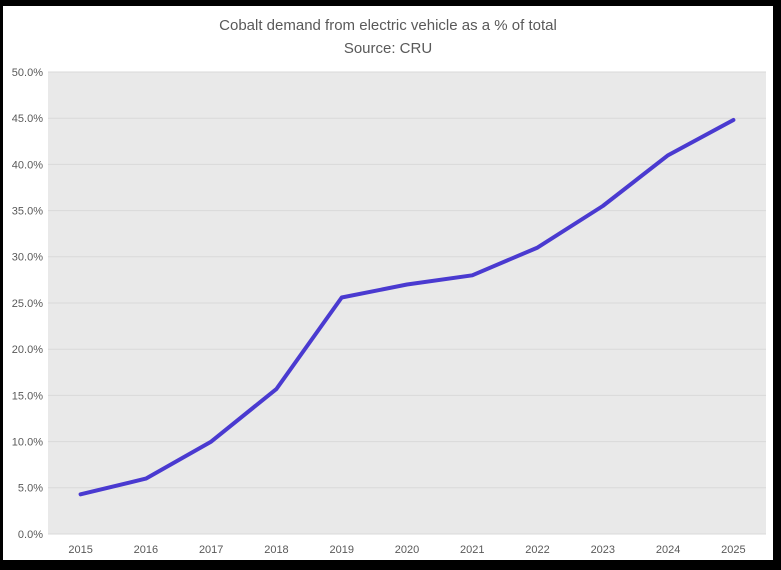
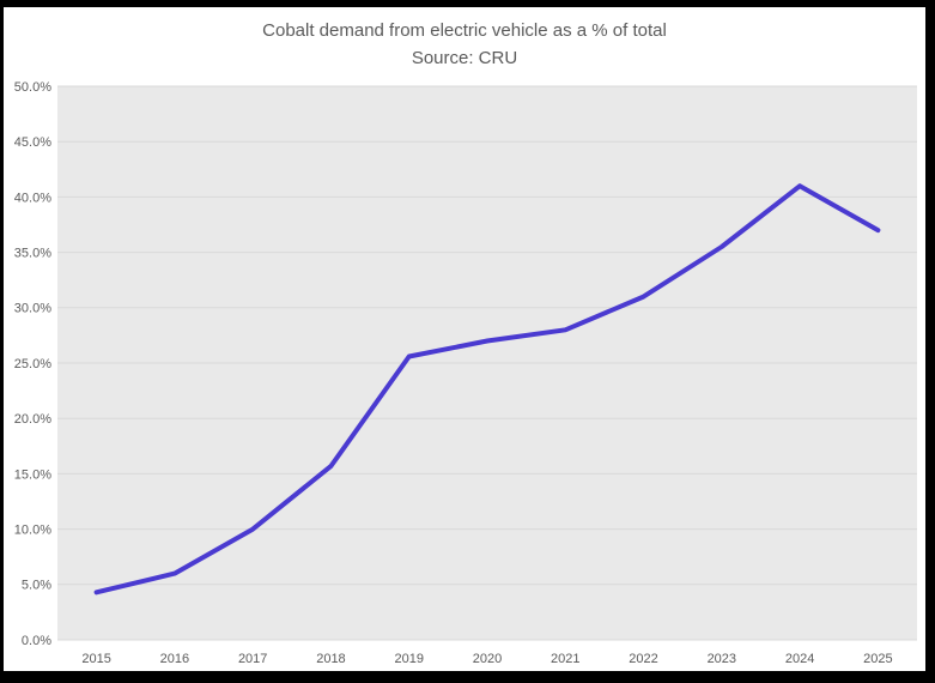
2025: 45% -> 37%
